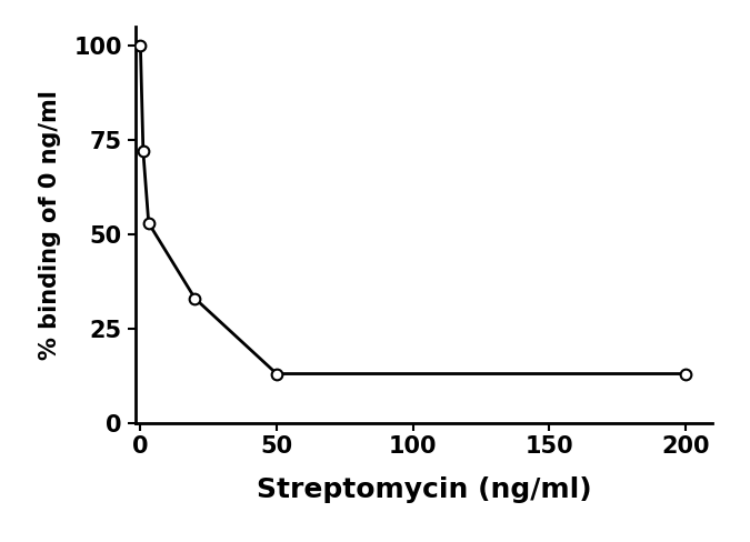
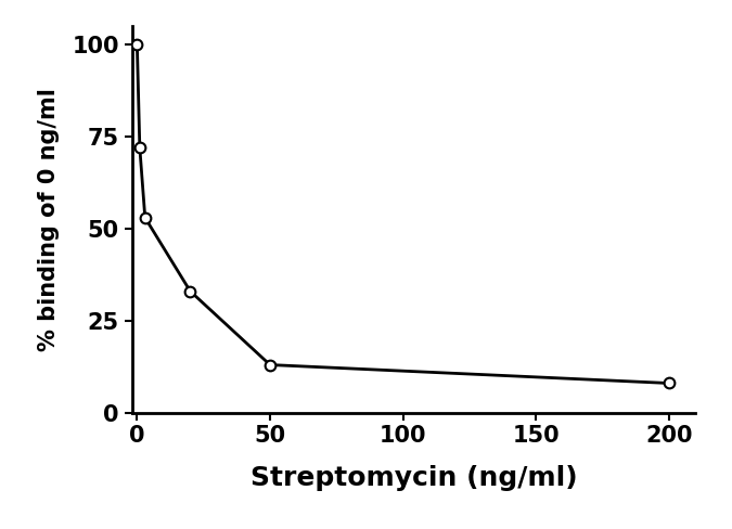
200: 13 -> 8
